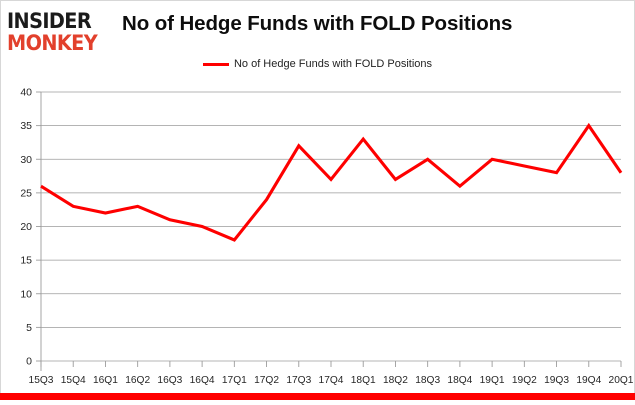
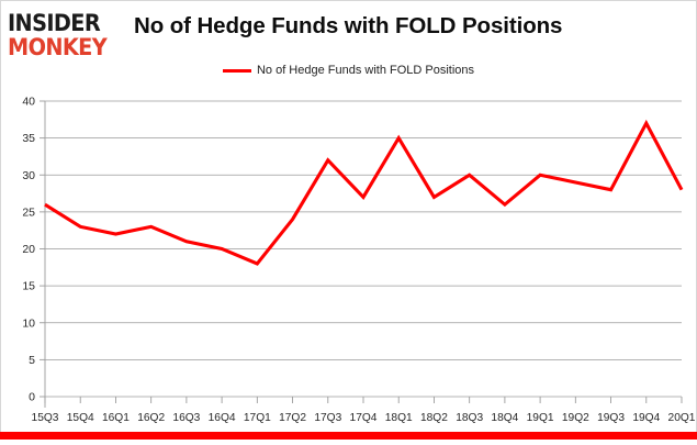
18Q1: 33 -> 35
19Q4: 35 -> 37
